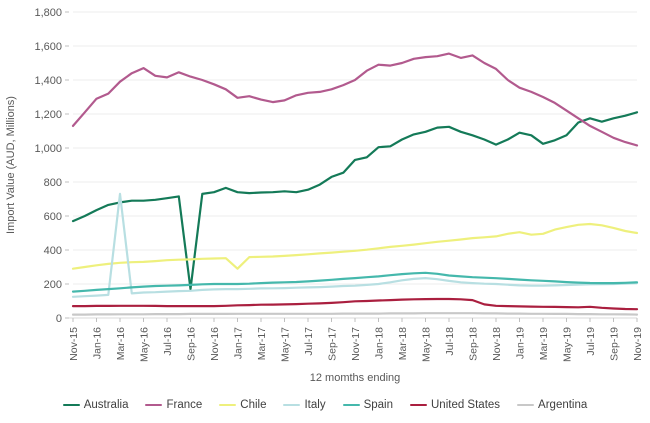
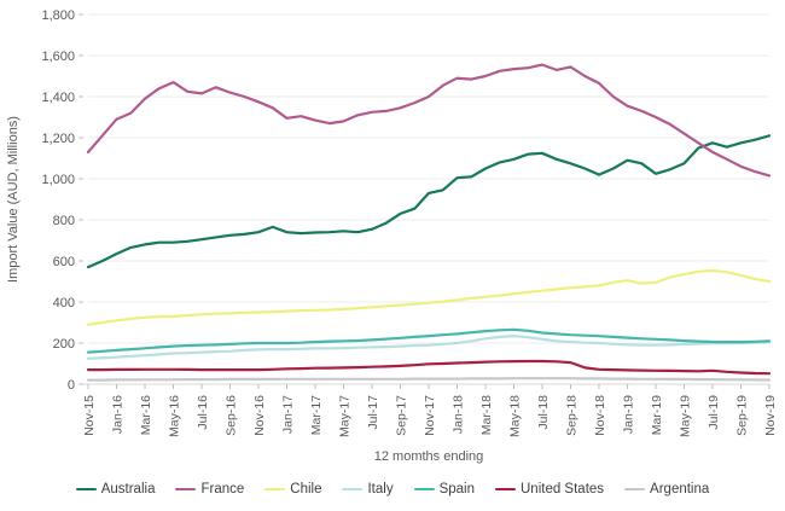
Italy/Mar-16: 730 -> 140
Australia/Sep-16: 170 -> 720
Chile/Jan-17: 290 -> 360
